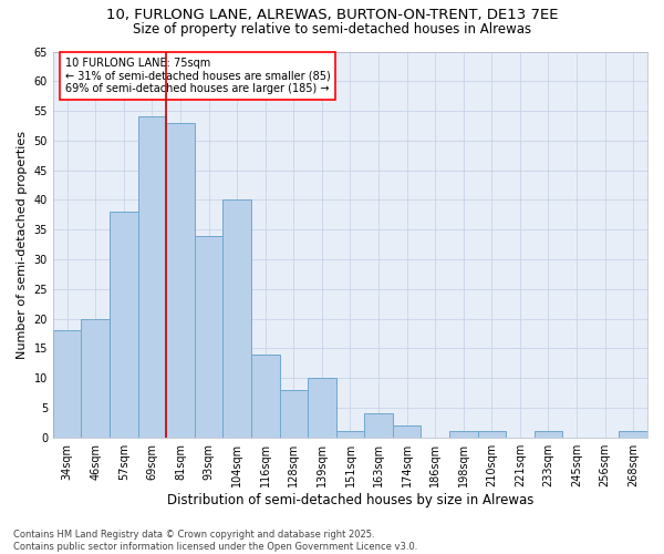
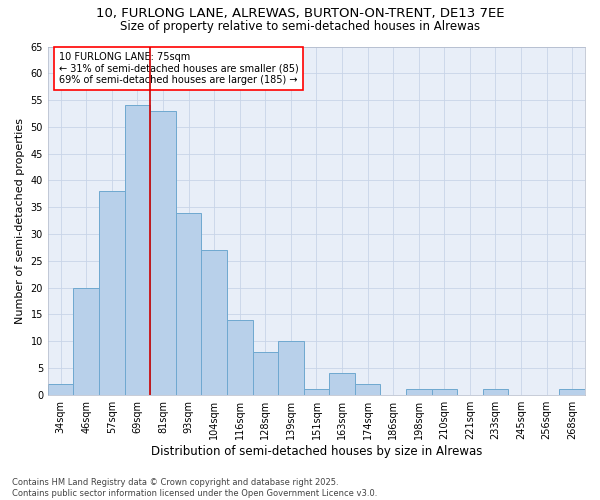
34sqm: 18 -> 2
104sqm: 40 -> 27
